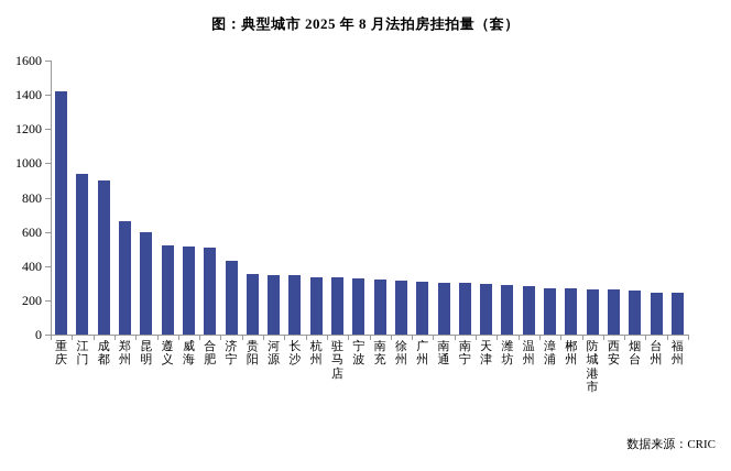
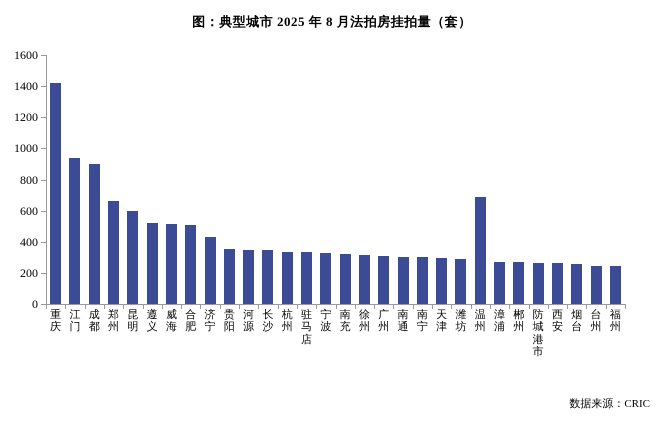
温州: 280 -> 690
